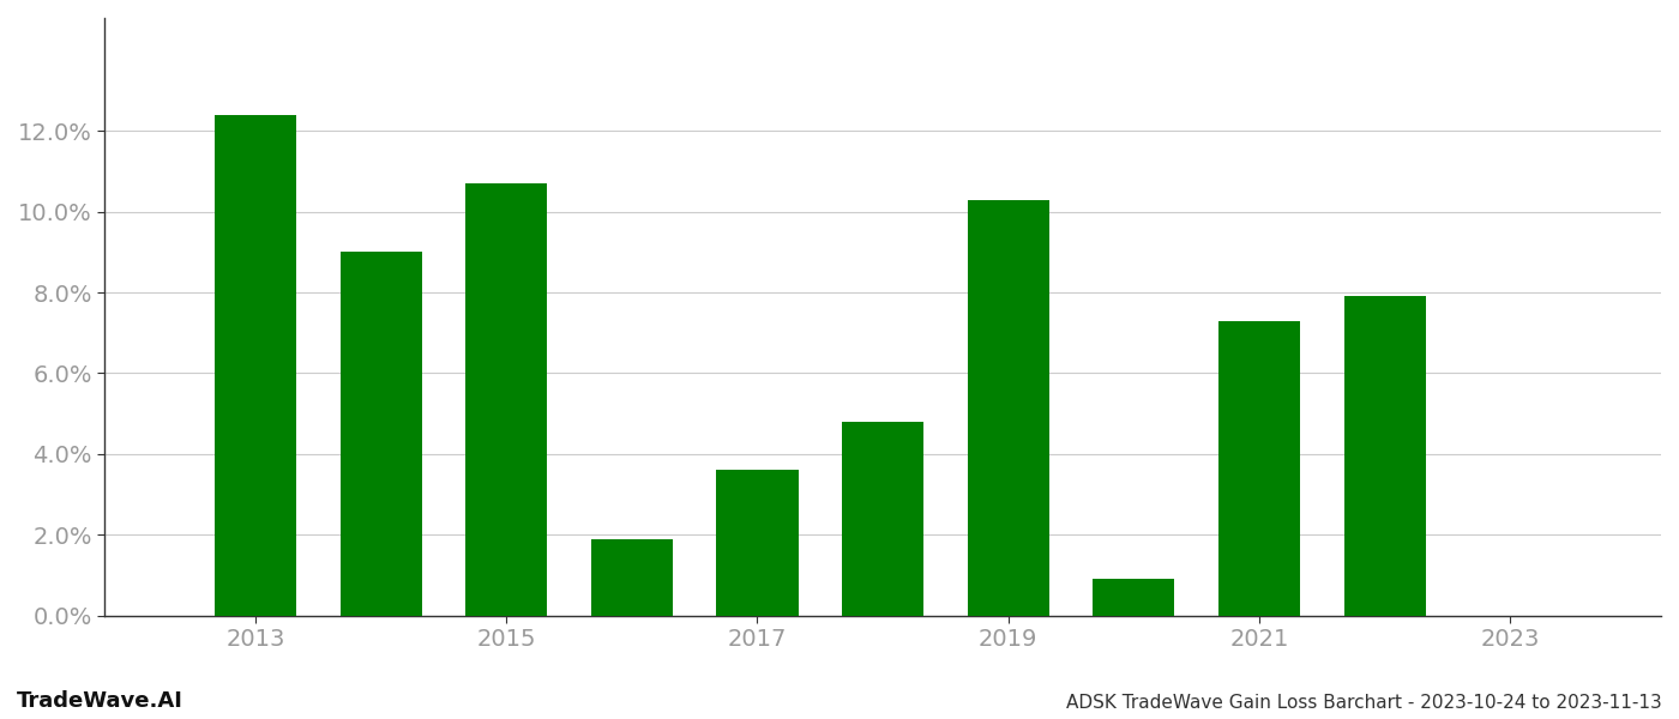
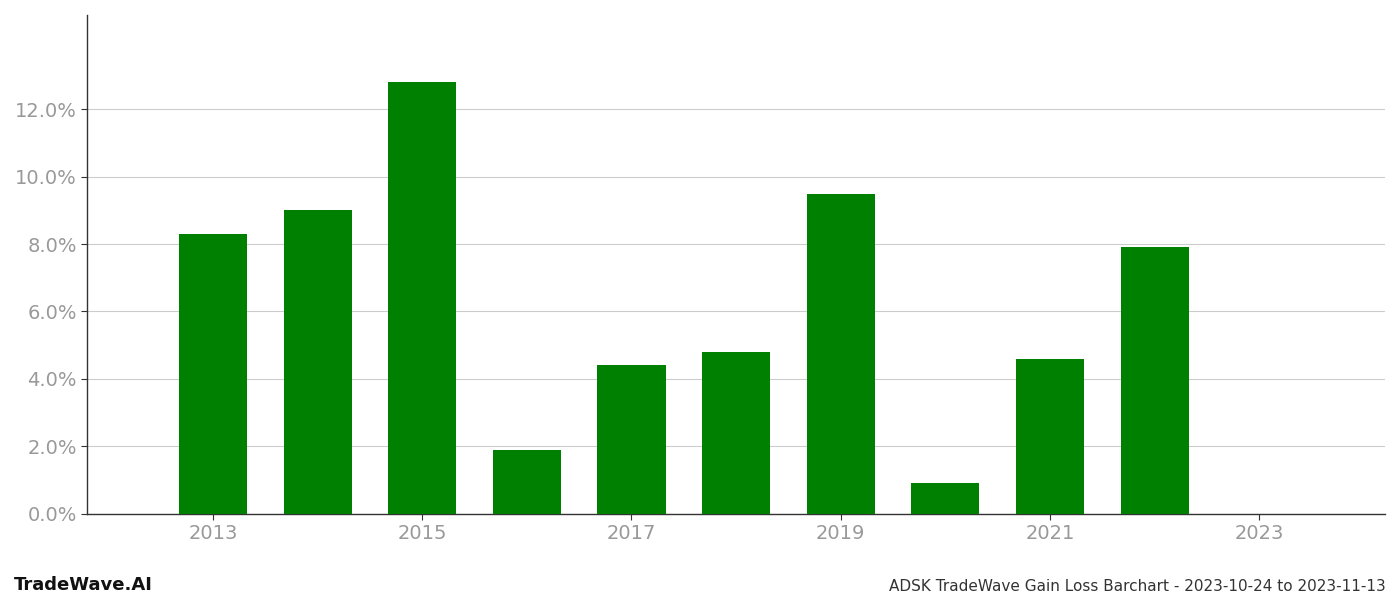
2013: 12.4% -> 8.3%
2015: 10.7% -> 12.8%
2017: 3.6% -> 4.4%
2019: 10.3% -> 9.5%
2021: 7.3% -> 4.6%
